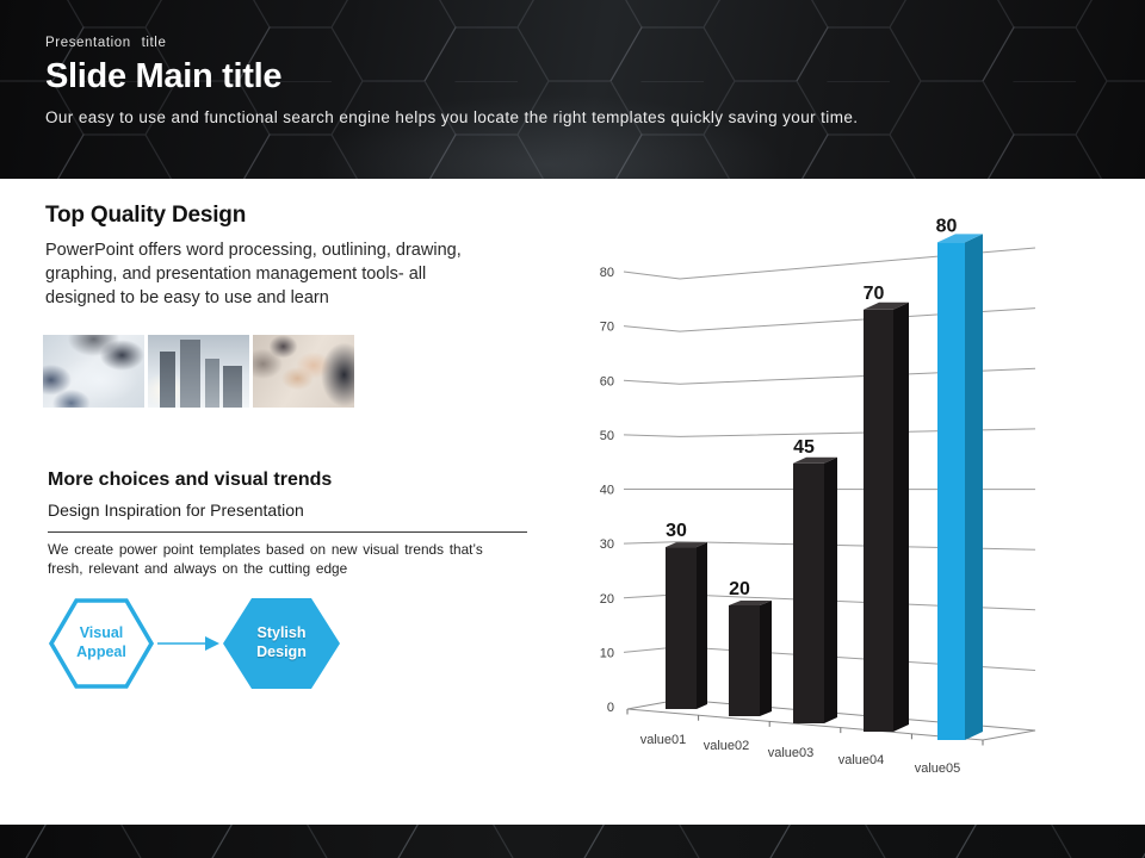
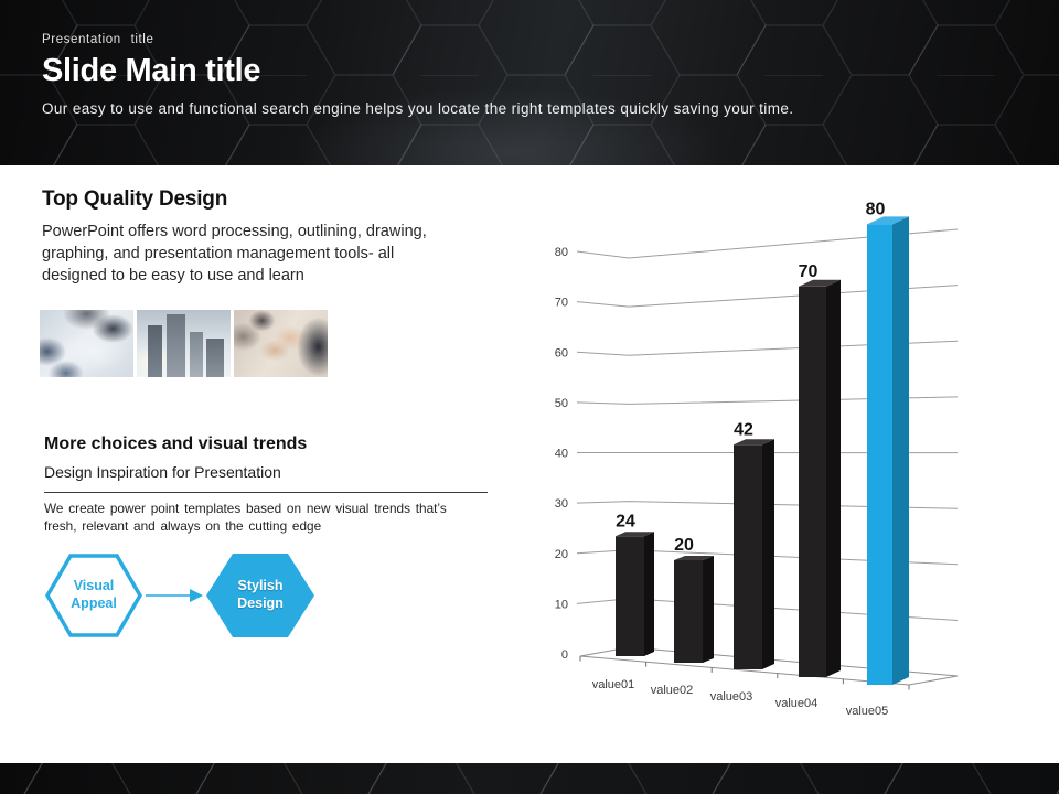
value01: 30 -> 24
value03: 45 -> 42
